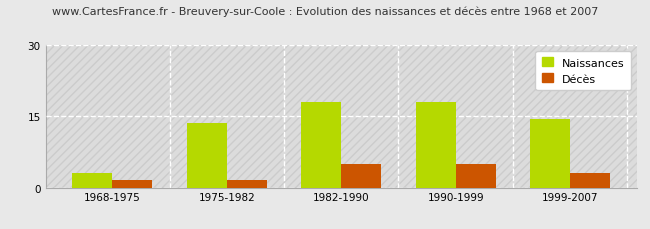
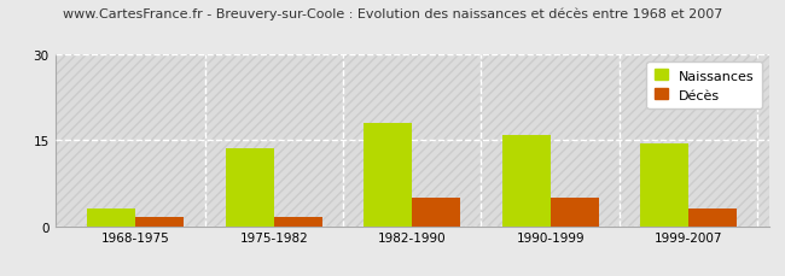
Naissances/1990-1999: 18.0 -> 16.0
